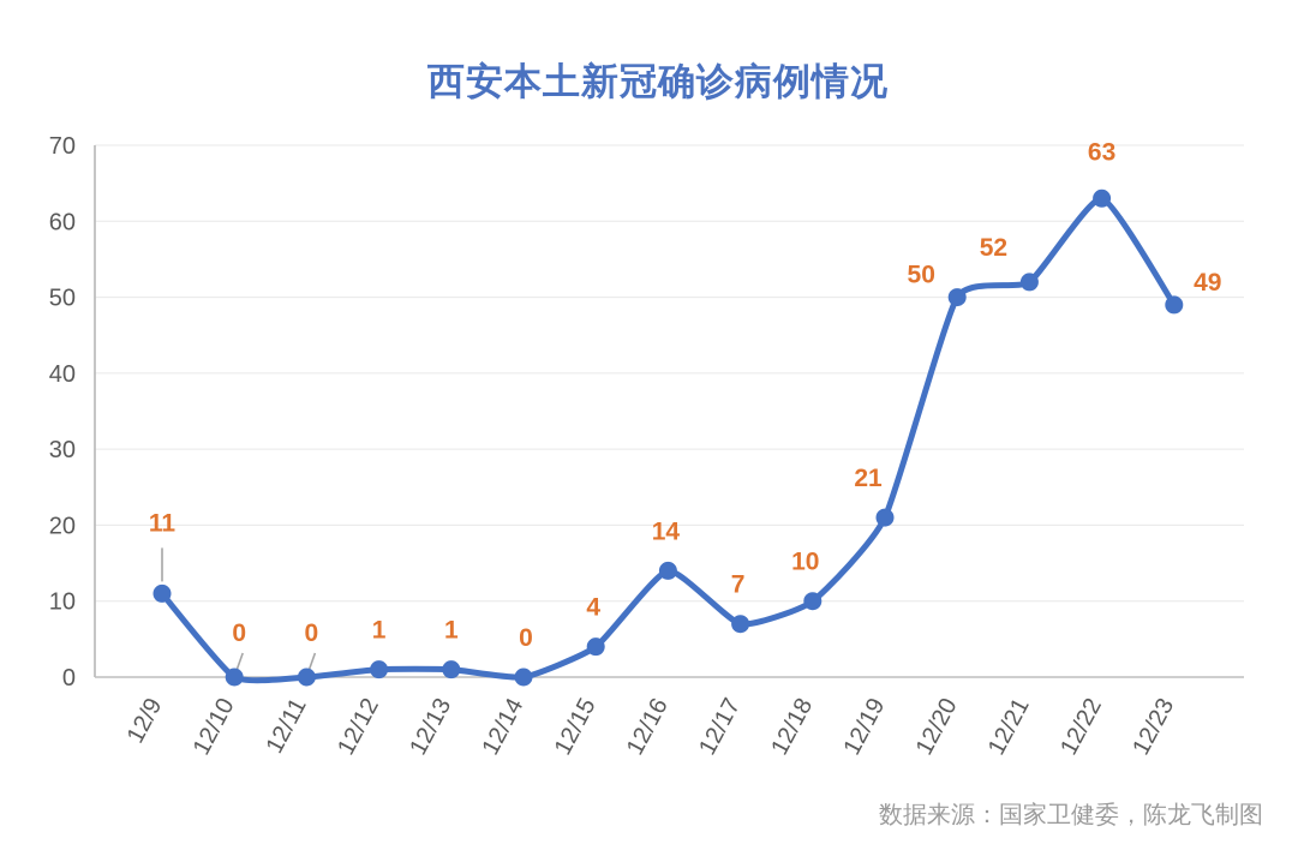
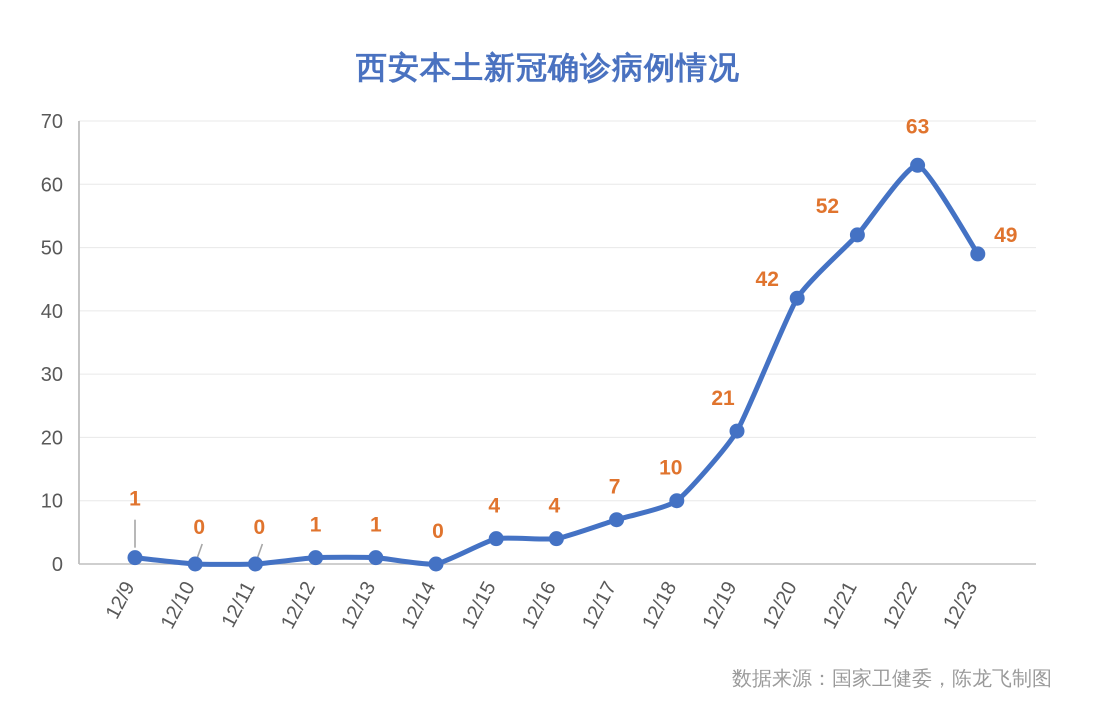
12/9: 11 -> 1
12/16: 14 -> 4
12/20: 50 -> 42
